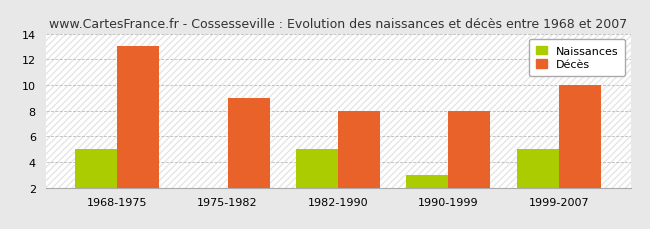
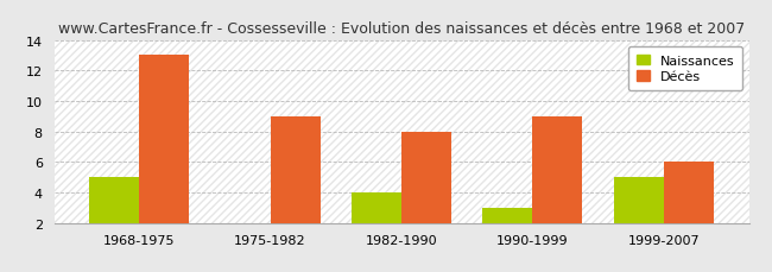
Naissances/1982-1990: 5 -> 4
Décès/1990-1999: 8 -> 9
Décès/1999-2007: 10 -> 6
